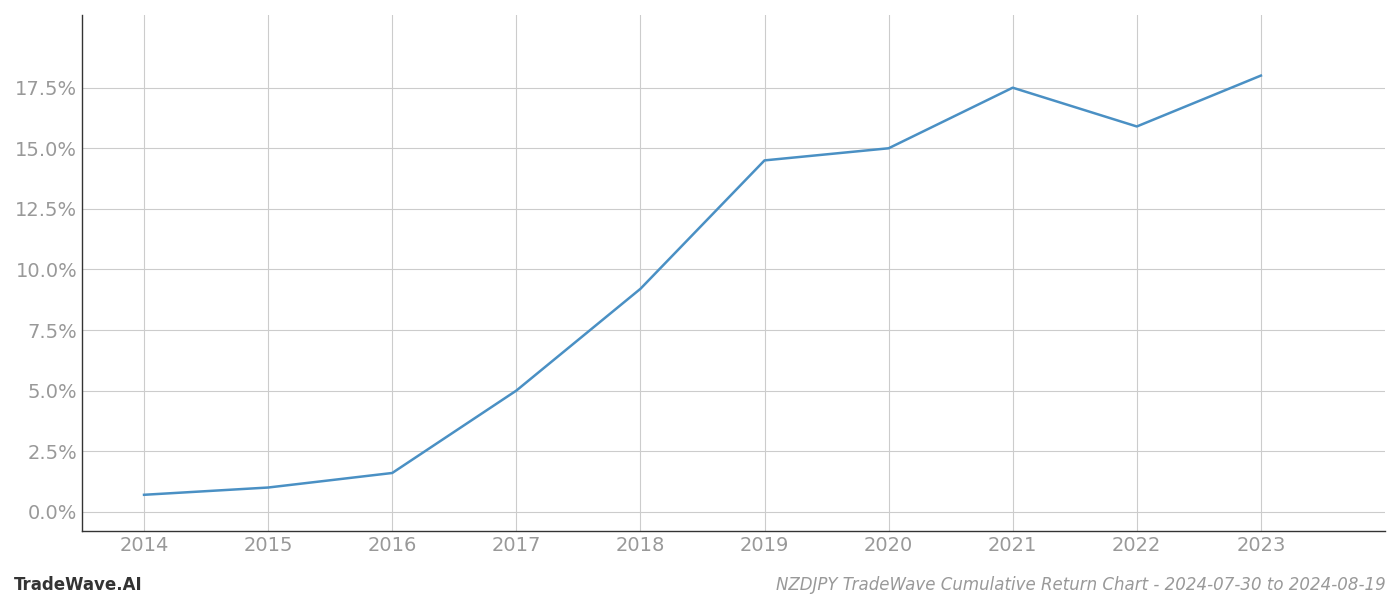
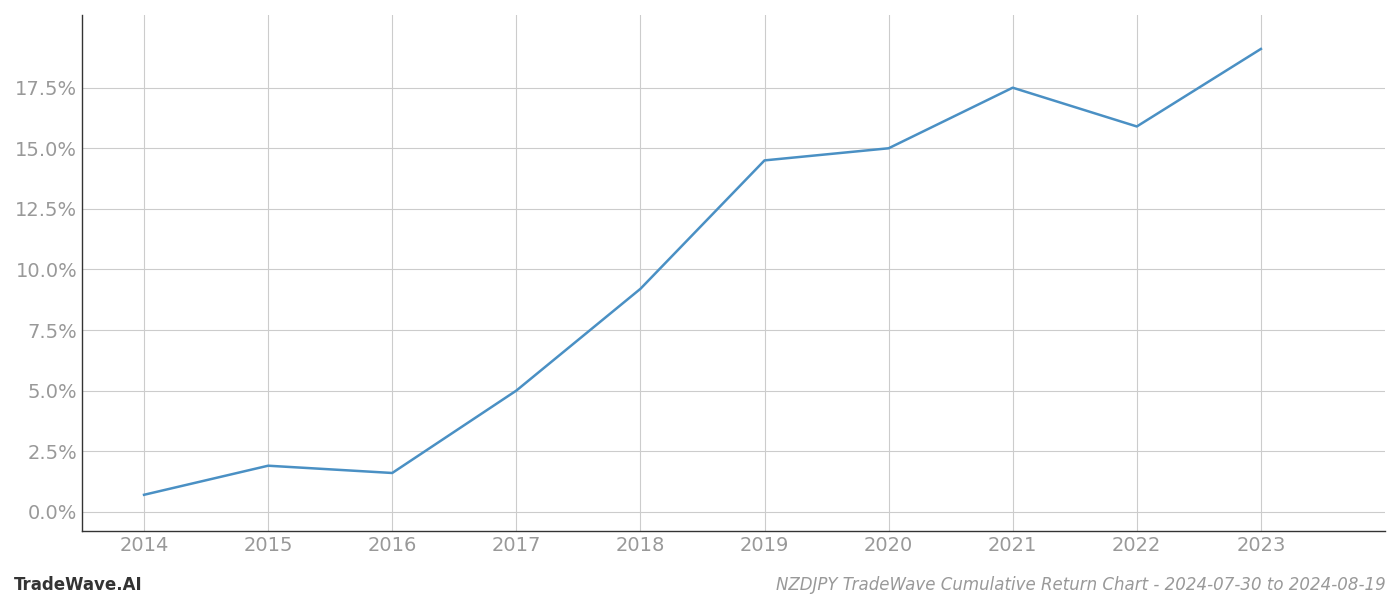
2015: 1.0% -> 1.9%
2023: 18.0% -> 19.1%
